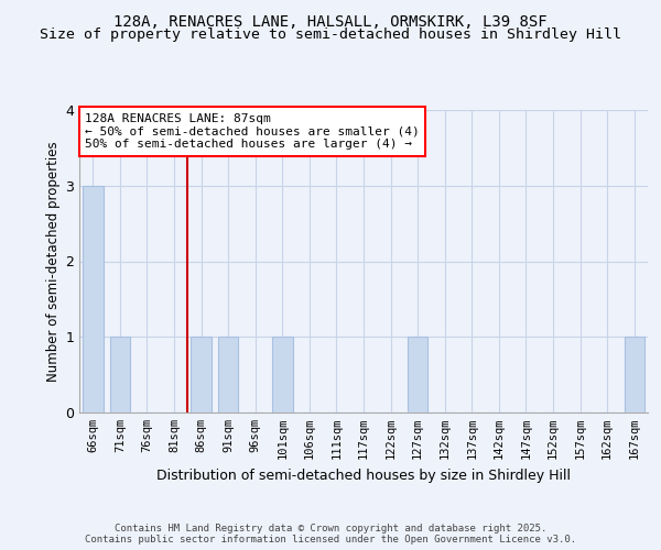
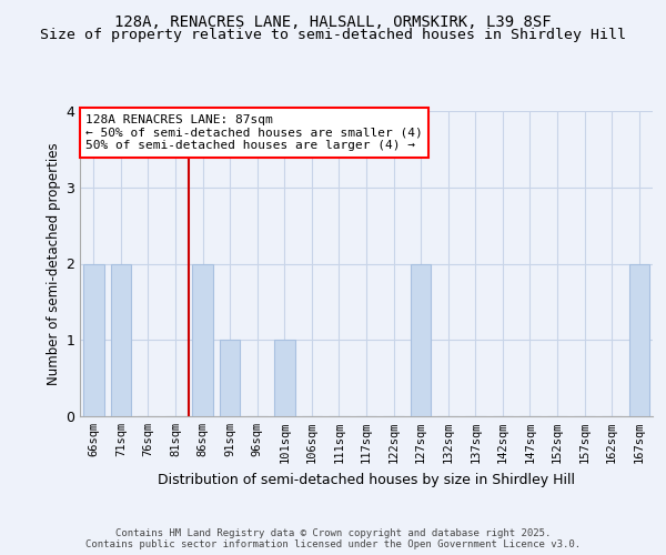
66sqm: 3 -> 2
71sqm: 1 -> 2
86sqm: 1 -> 2
127sqm: 1 -> 2
167sqm: 1 -> 2
